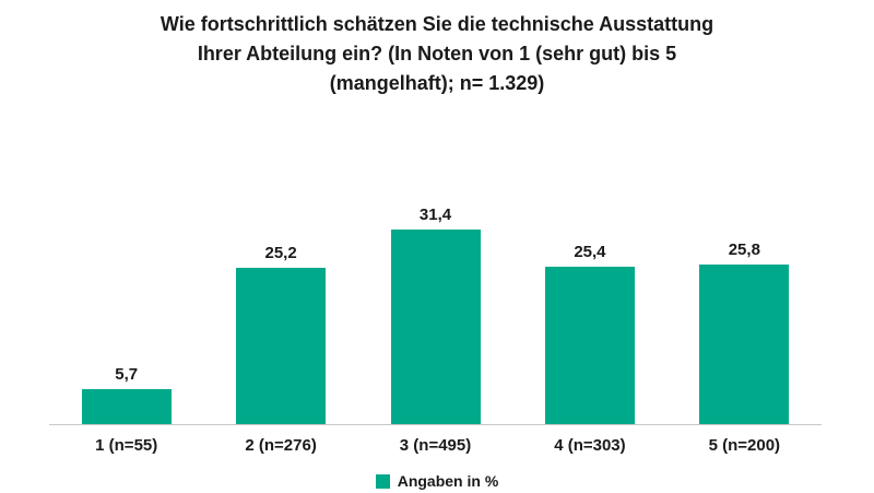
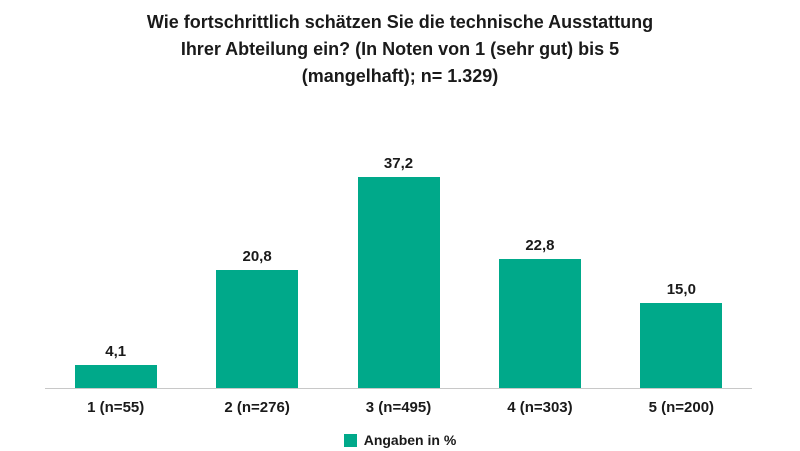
1 (n=55): 5,7 -> 4,1
2 (n=276): 25,2 -> 20,8
3 (n=495): 31,4 -> 37,2
4 (n=303): 25,4 -> 22,8
5 (n=200): 25,8 -> 15,0
